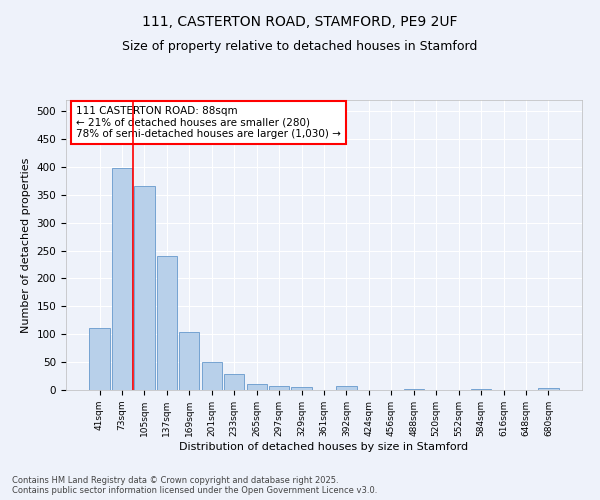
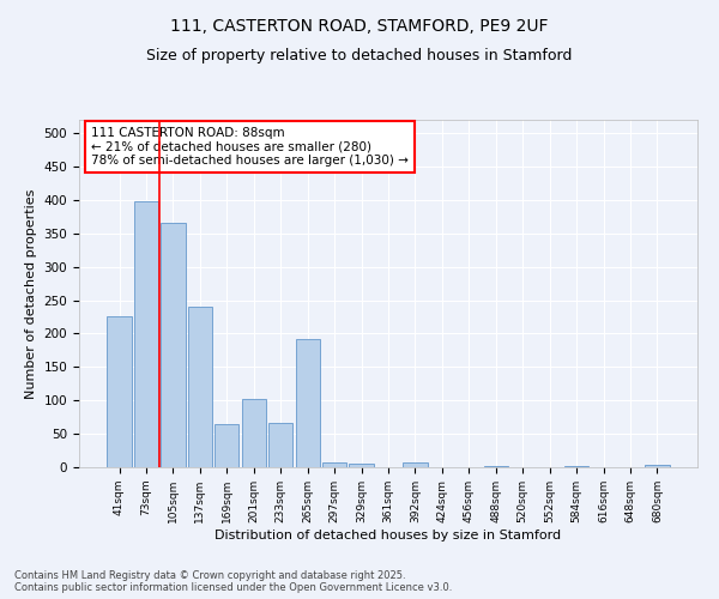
41sqm: 112 -> 226
169sqm: 104 -> 64
201sqm: 51 -> 102
233sqm: 29 -> 66
265sqm: 10 -> 192
